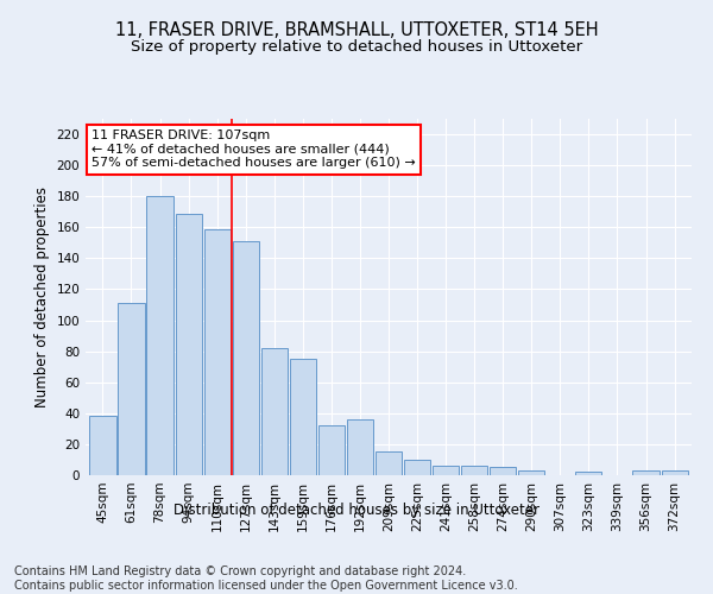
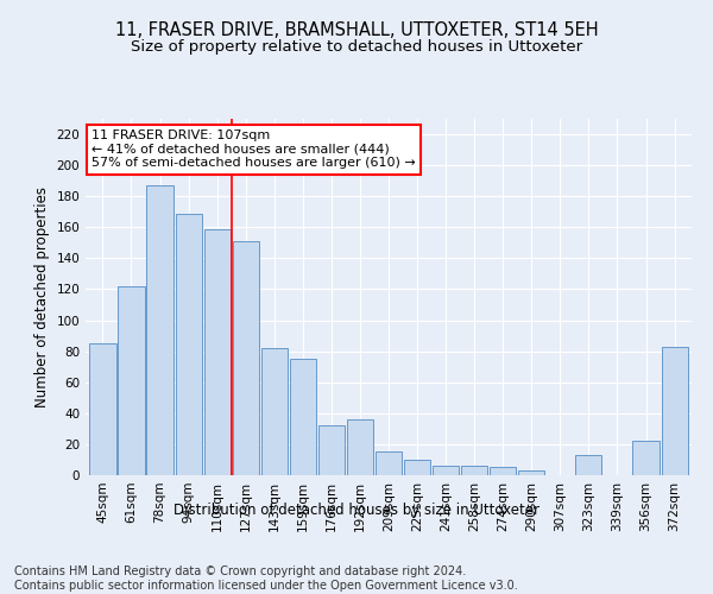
45sqm: 38 -> 85
61sqm: 111 -> 122
78sqm: 180 -> 187
323sqm: 2 -> 13
356sqm: 3 -> 22
372sqm: 3 -> 83
